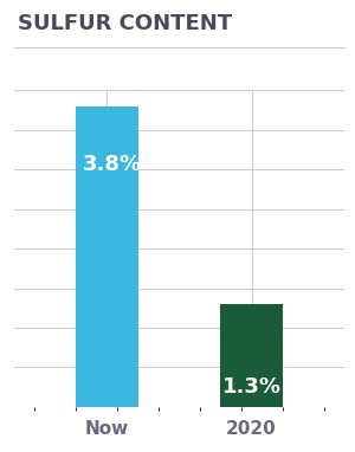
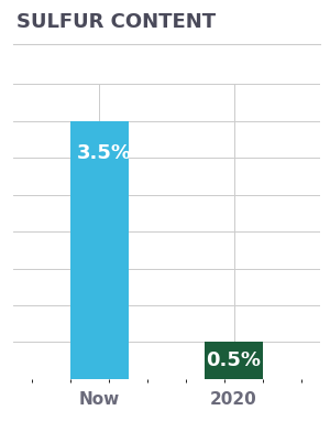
Now: 3.8% -> 3.5%
2020: 1.3% -> 0.5%
